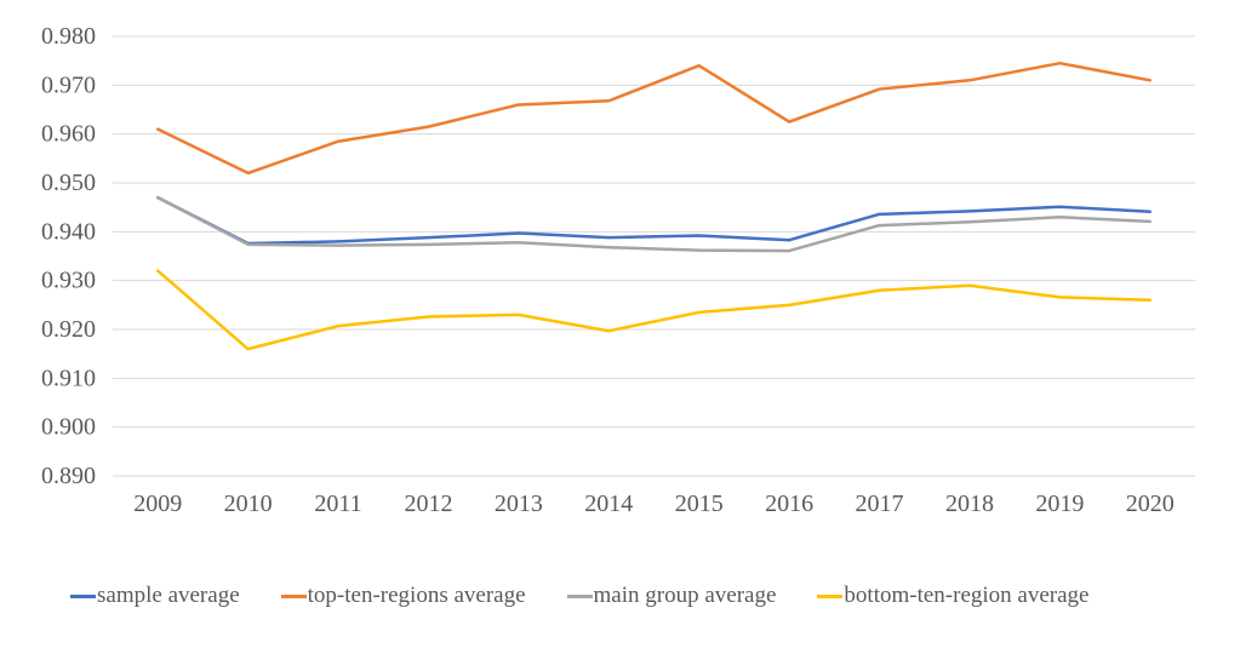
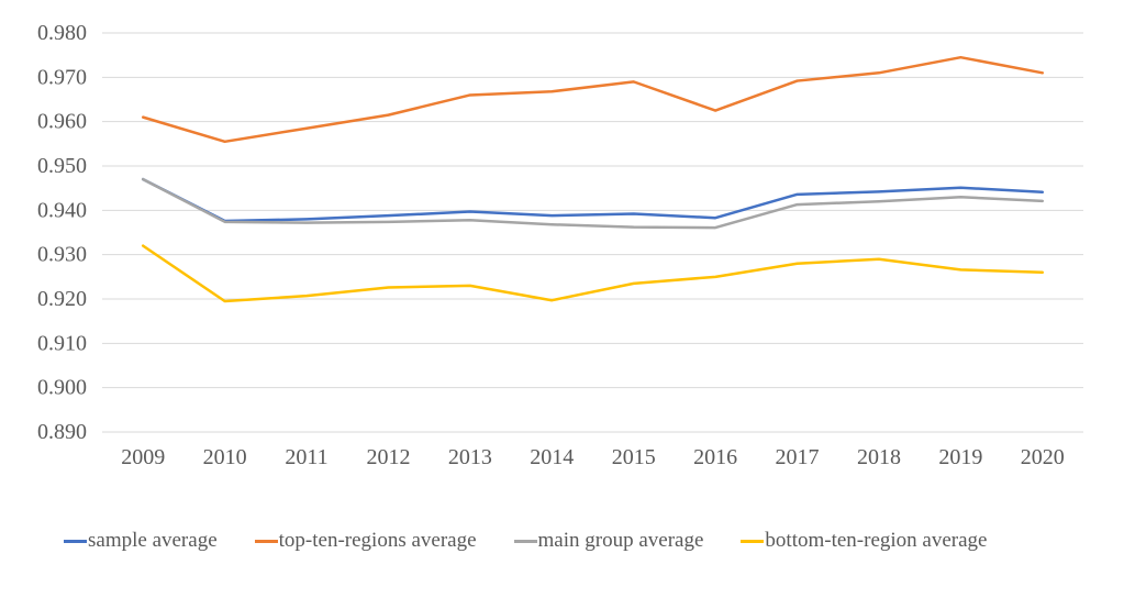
top-ten-regions average/2010: 0.952 -> 0.956
bottom-ten-region average/2010: 0.916 -> 0.919
top-ten-regions average/2015: 0.974 -> 0.969
